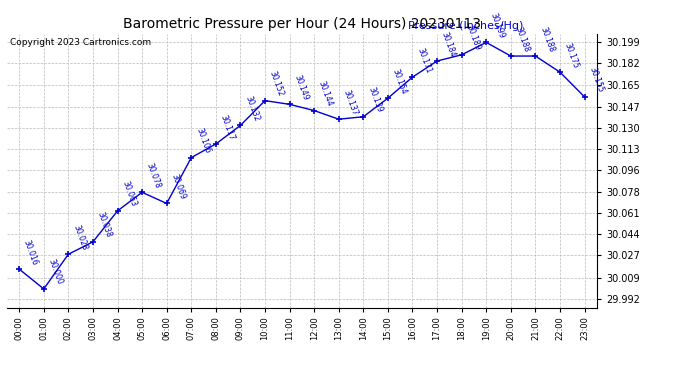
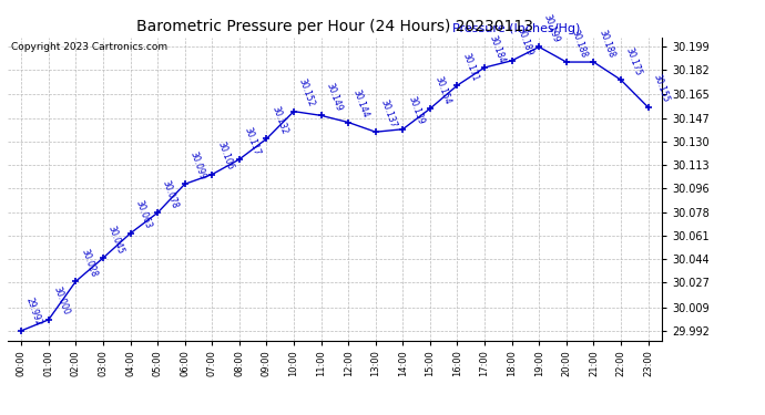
00:00: 30.016 -> 29.992
03:00: 30.038 -> 30.045
06:00: 30.069 -> 30.099
